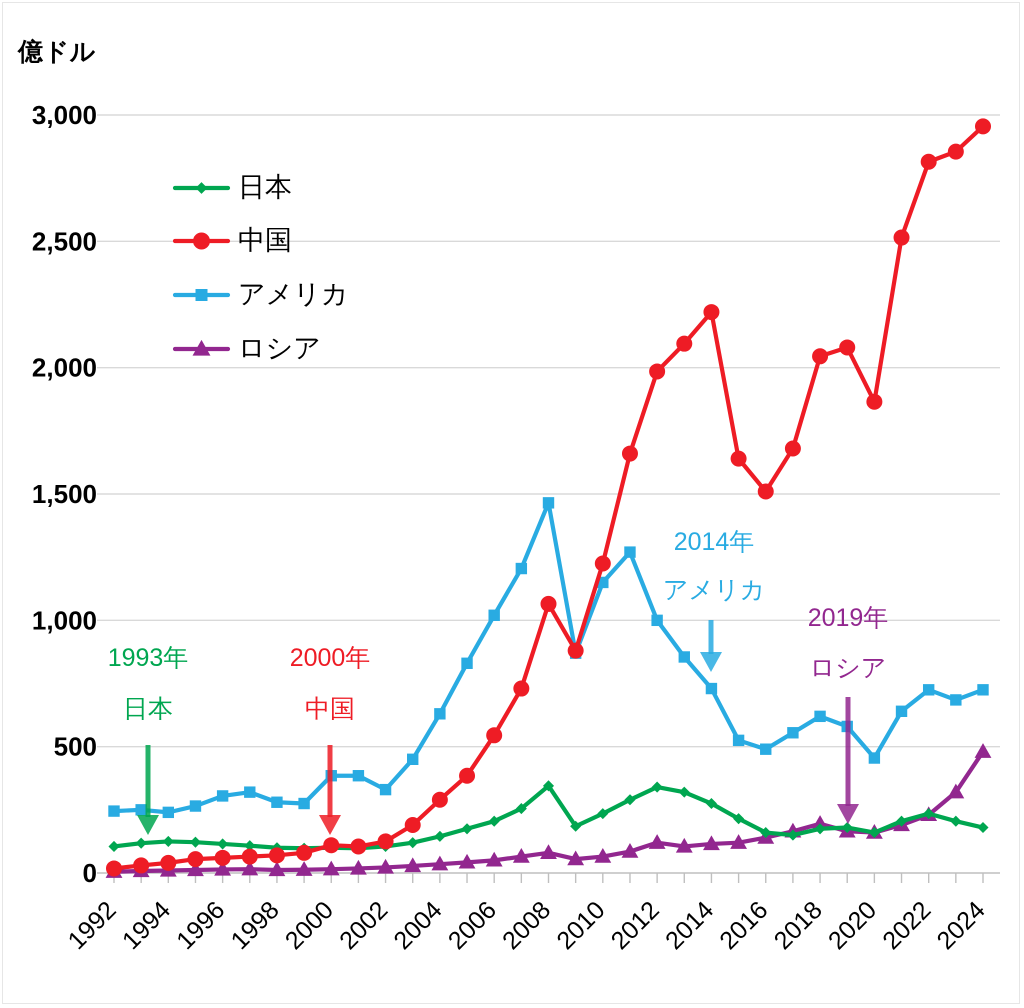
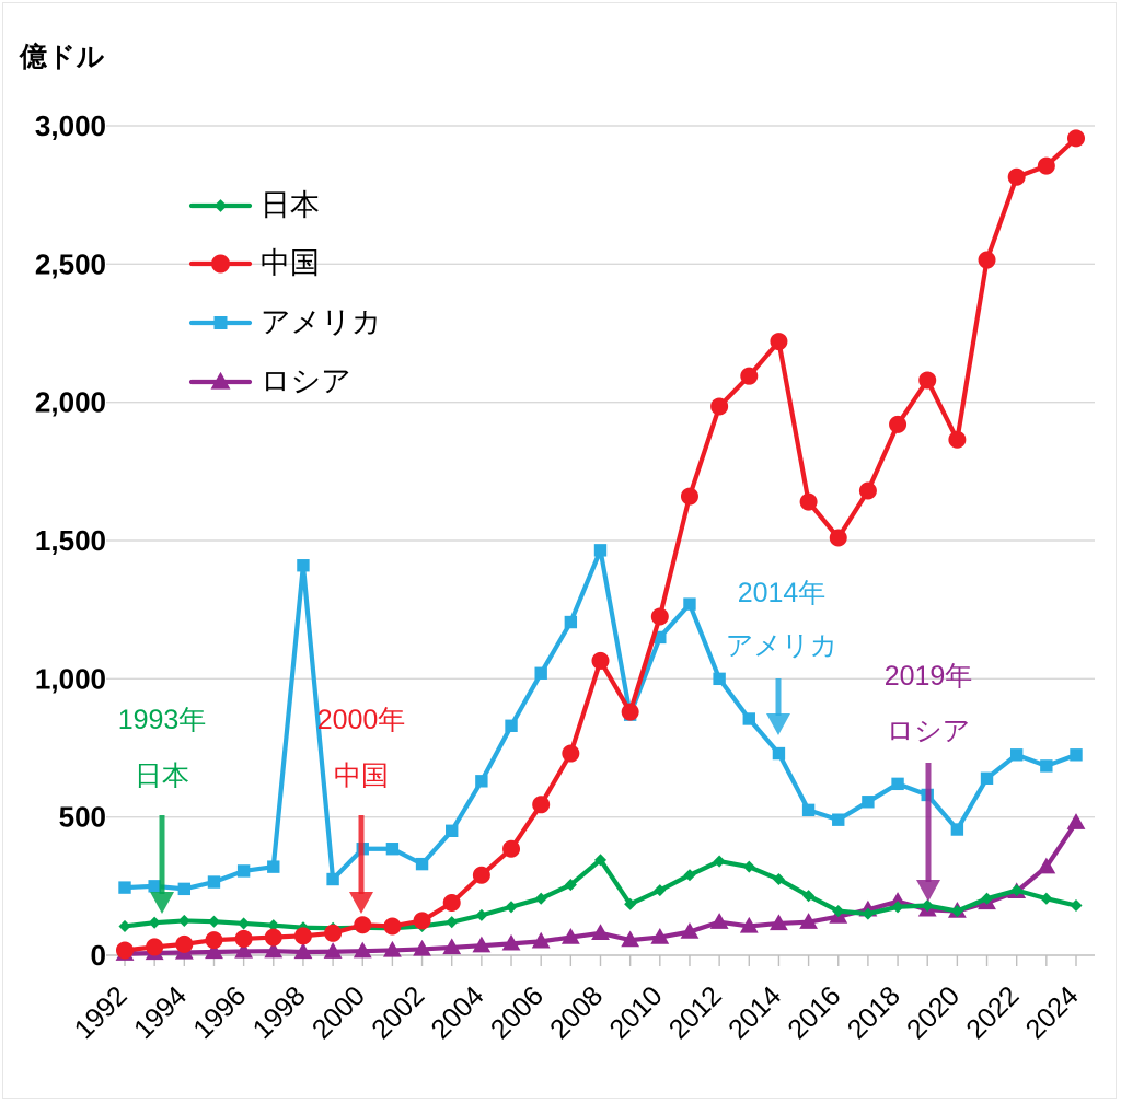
アメリカ/1998: 280 -> 1410
中国/2018: 2040 -> 1920
